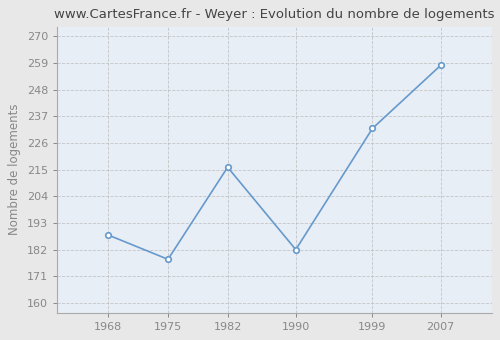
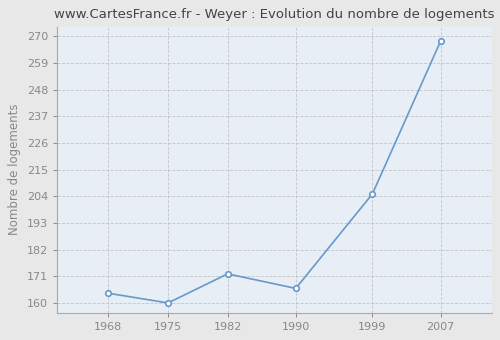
1968: 188 -> 164
1975: 178 -> 160
1982: 216 -> 172
1990: 182 -> 166
1999: 232 -> 205
2007: 258 -> 268
